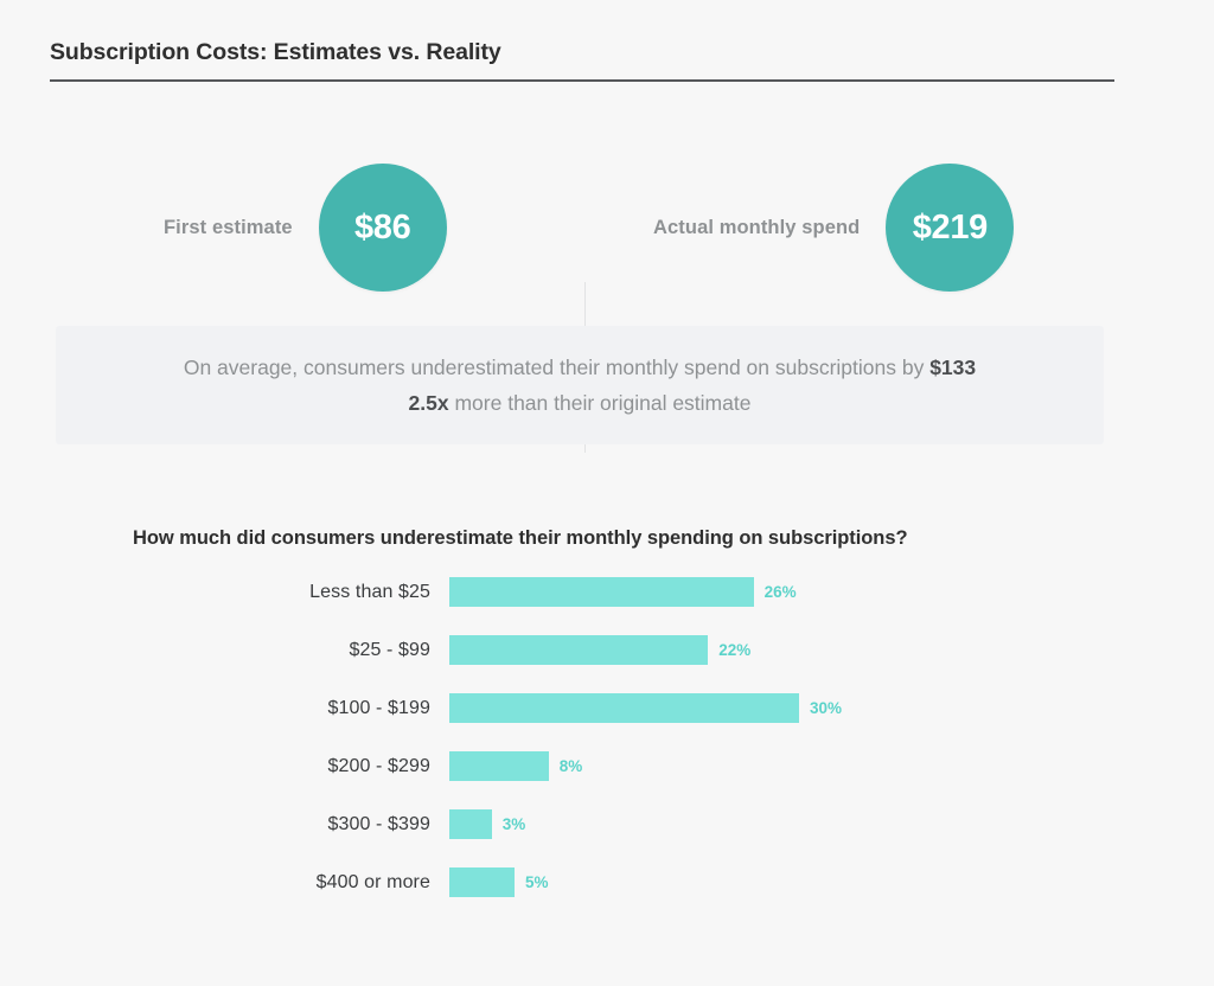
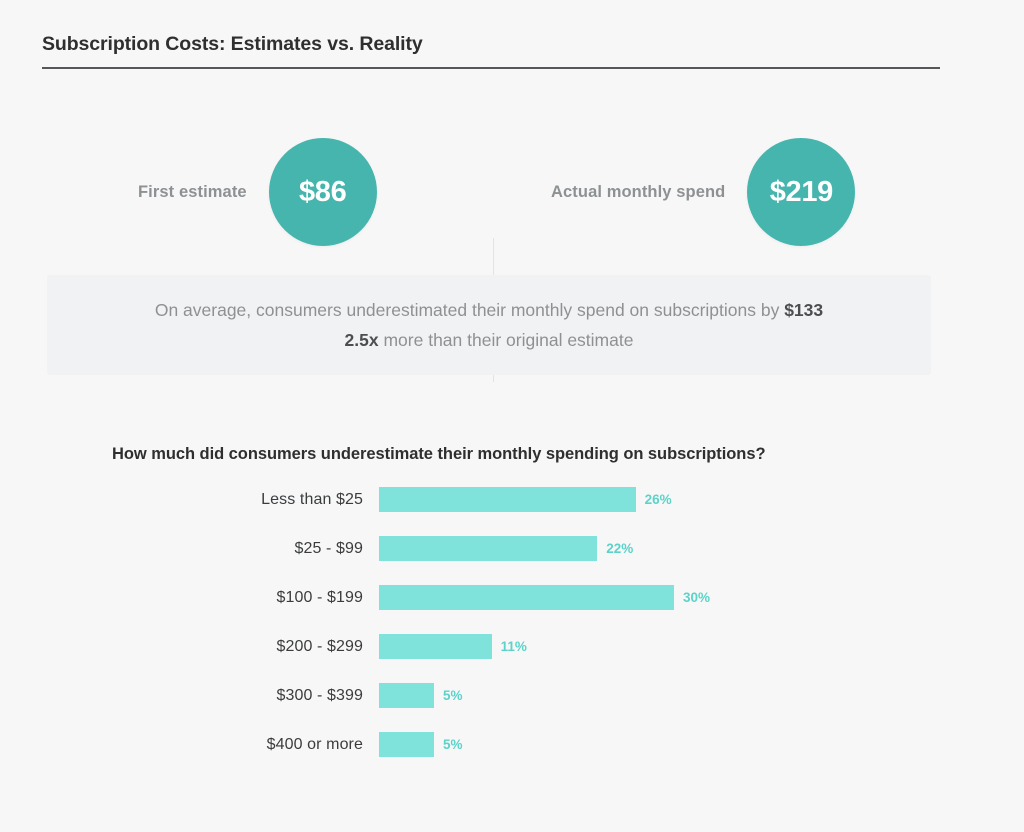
$200 - $299: 8% -> 11%
$300 - $399: 3% -> 5%
